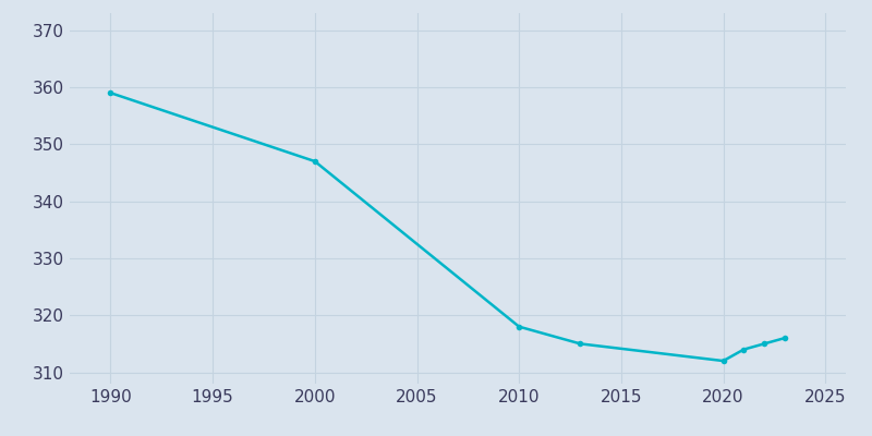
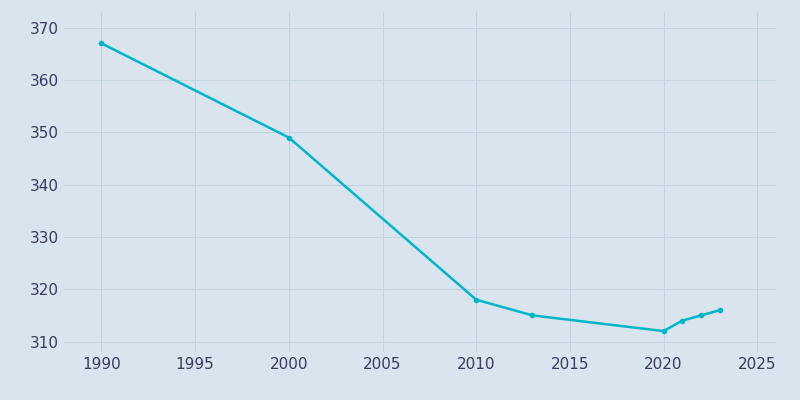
1990: 359 -> 367
2000: 347 -> 349
